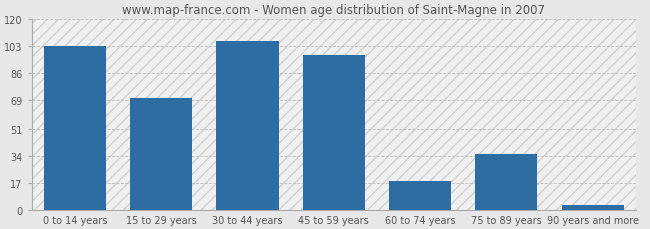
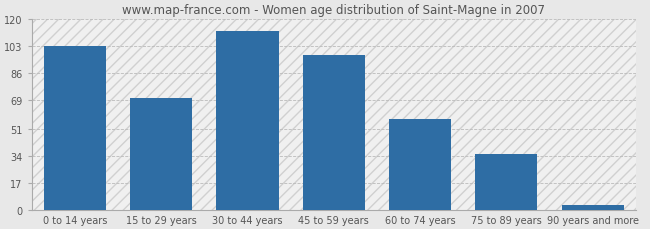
30 to 44 years: 106 -> 112
60 to 74 years: 18 -> 57
